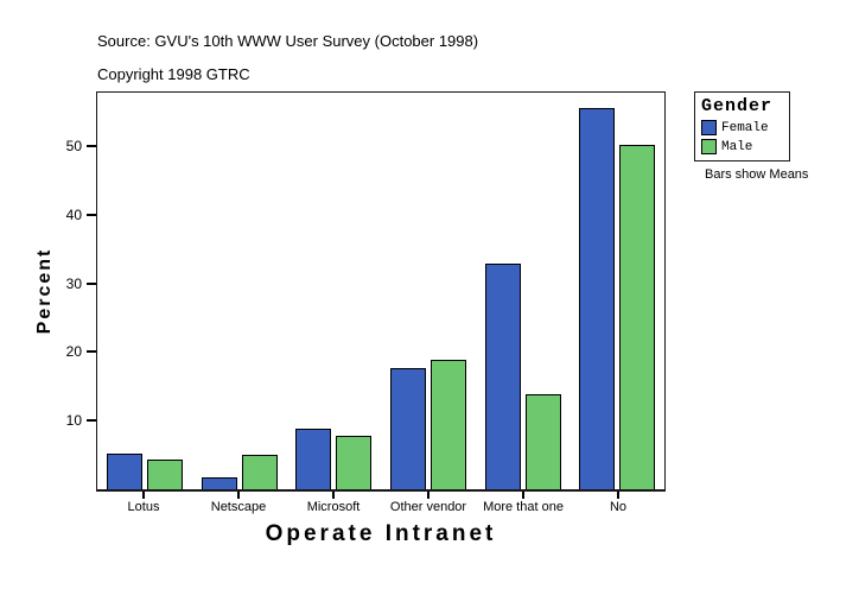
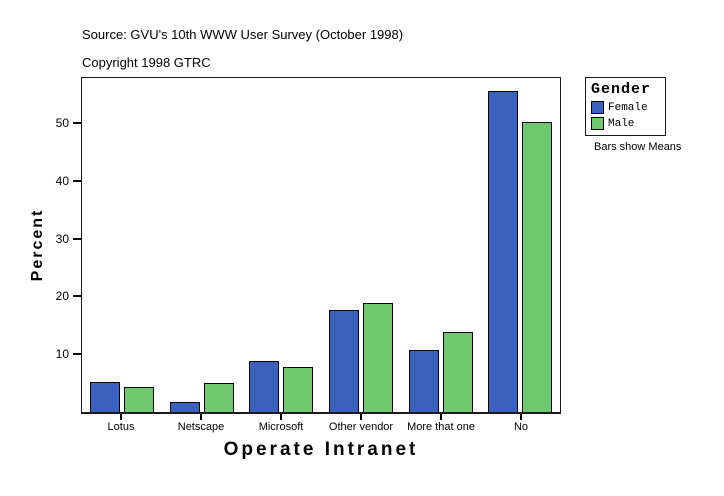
Female/More that one: 33 -> 11
